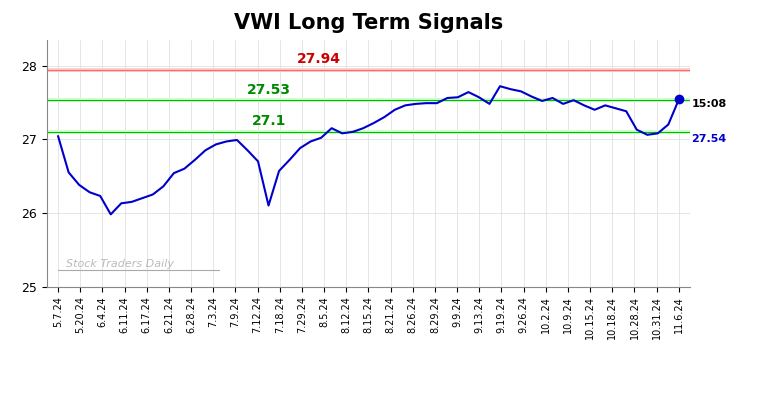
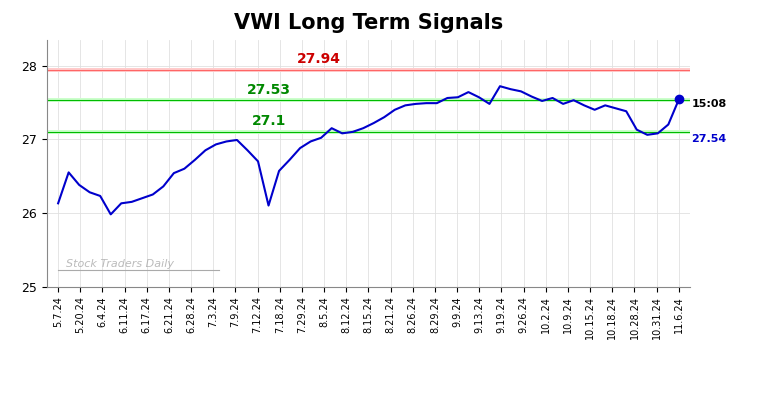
5.7.24: 27.04 -> 26.13
